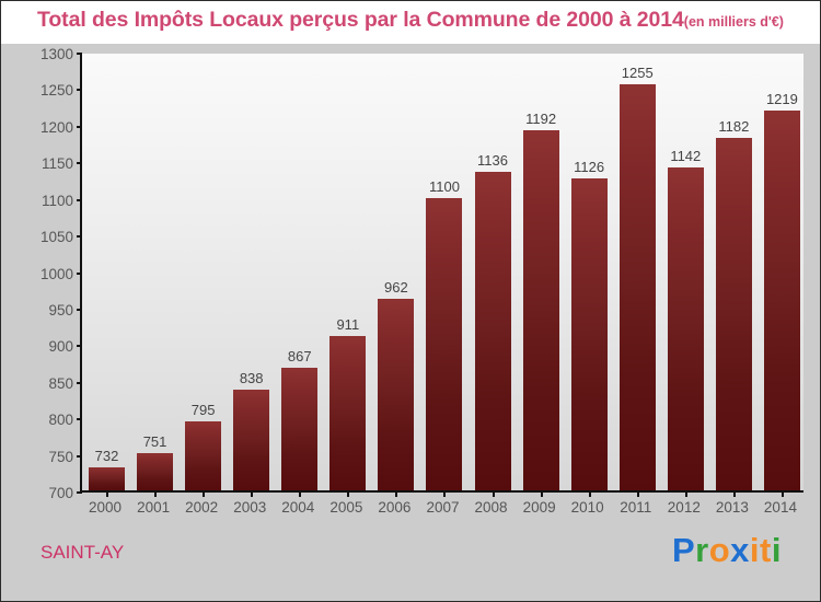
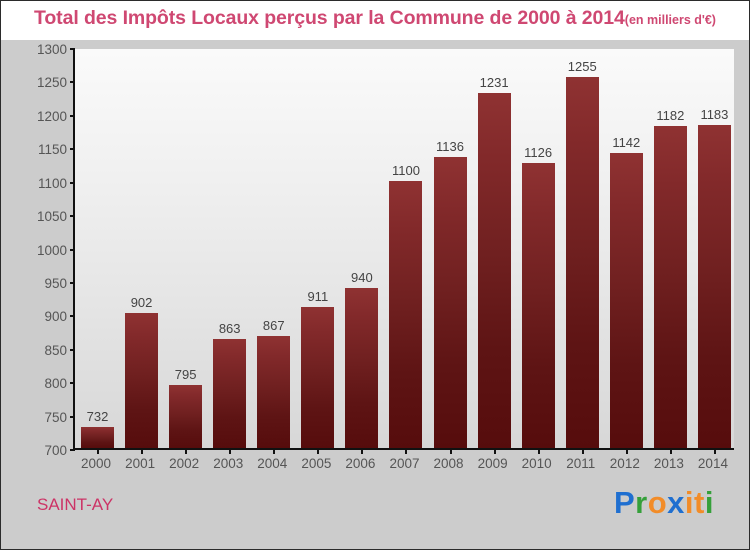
2001: 751 -> 902
2003: 838 -> 863
2006: 962 -> 940
2009: 1192 -> 1231
2014: 1219 -> 1183
